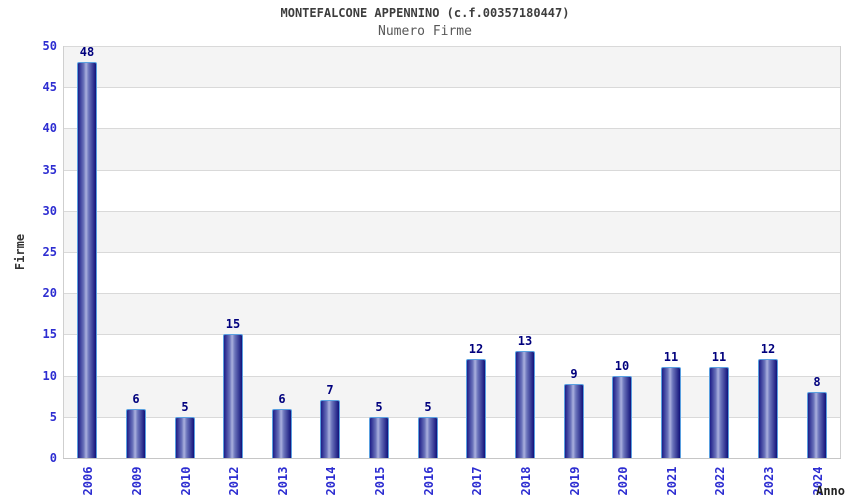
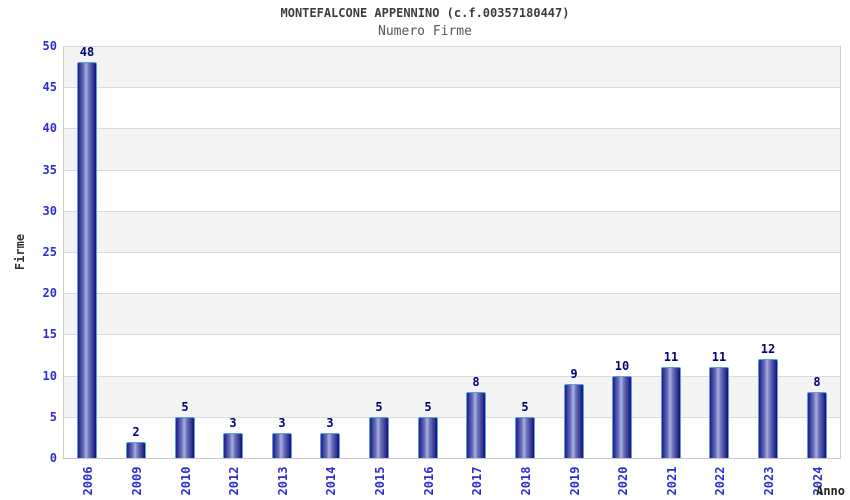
2009: 6 -> 2
2012: 15 -> 3
2013: 6 -> 3
2014: 7 -> 3
2017: 12 -> 8
2018: 13 -> 5
